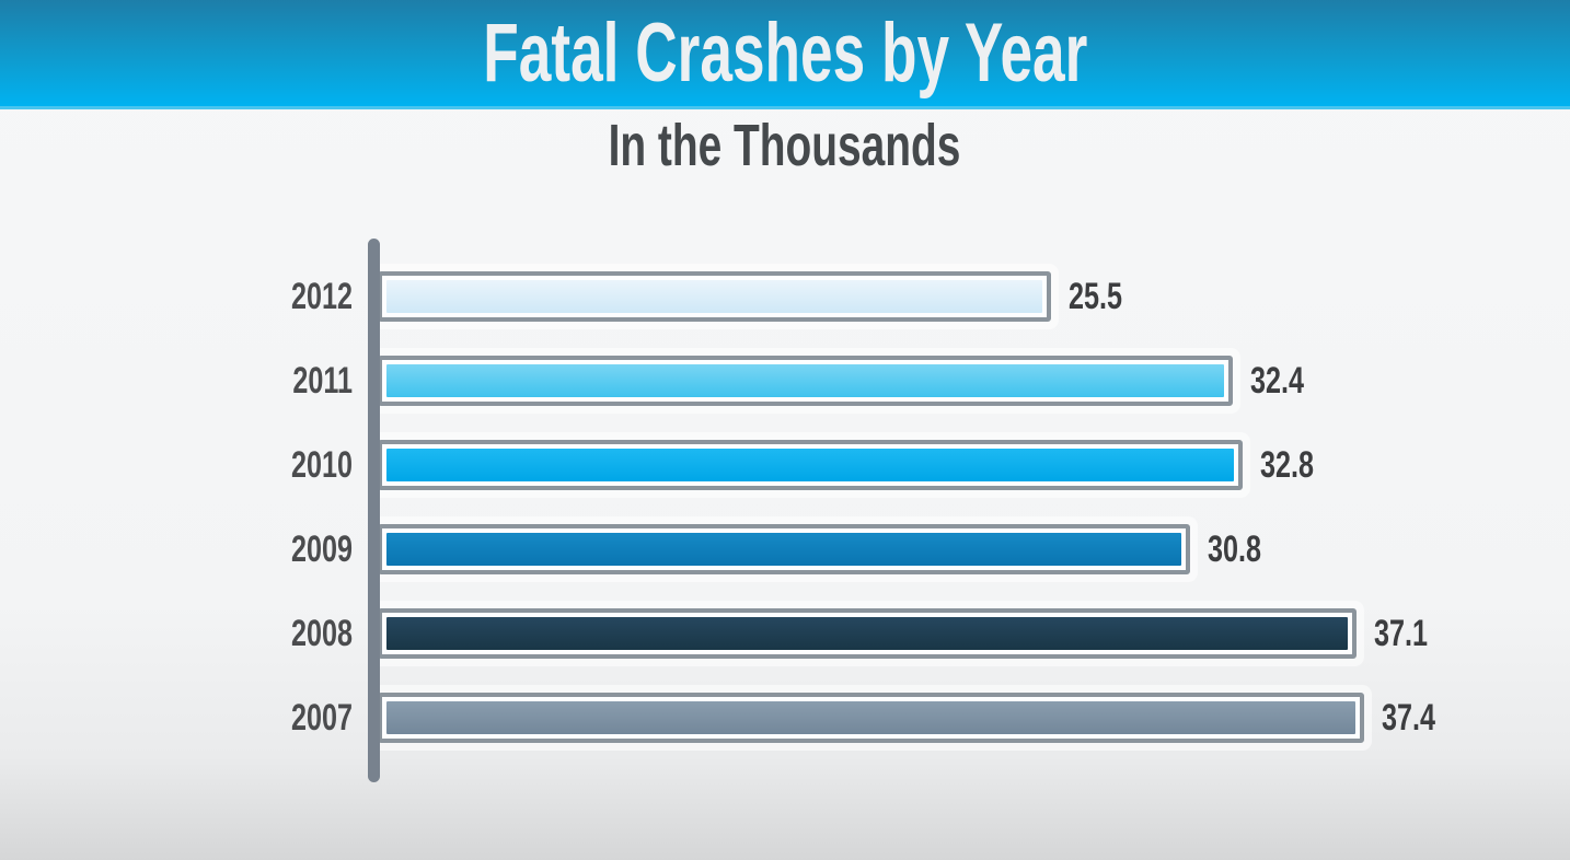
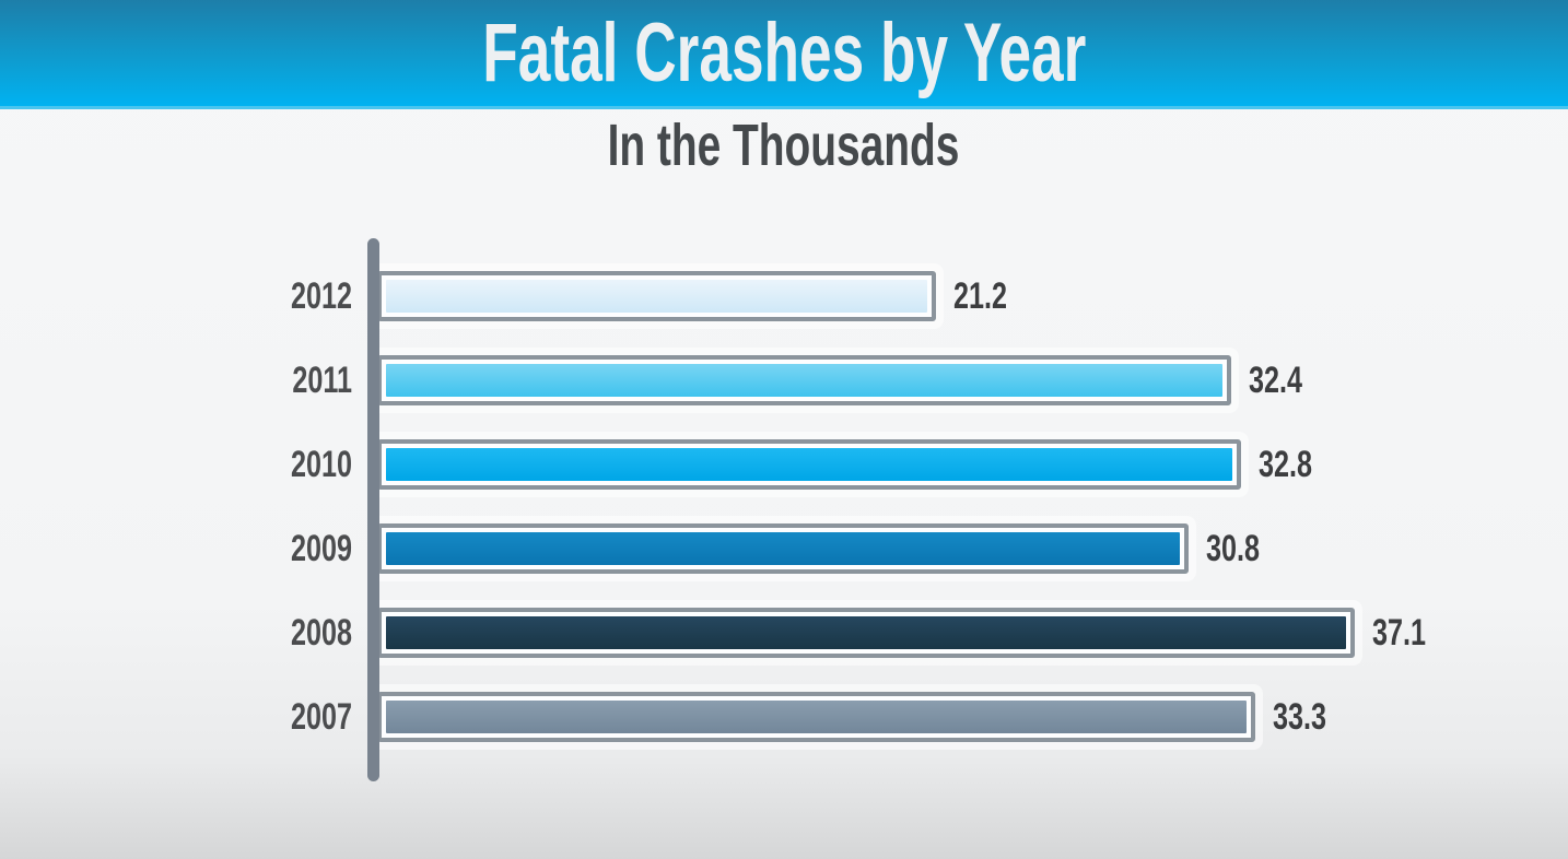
2012: 25.5 -> 21.2
2007: 37.4 -> 33.3
